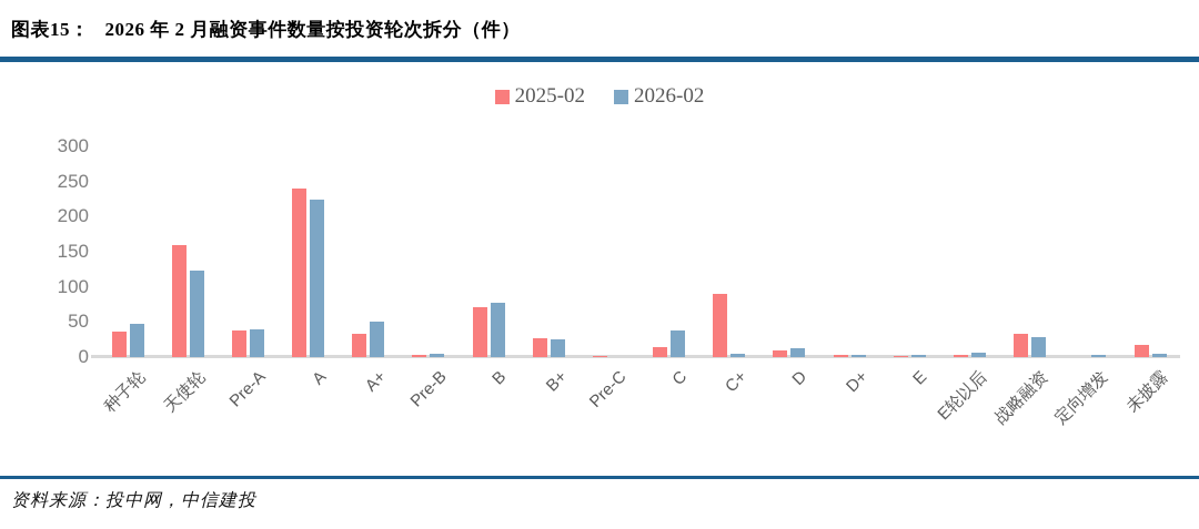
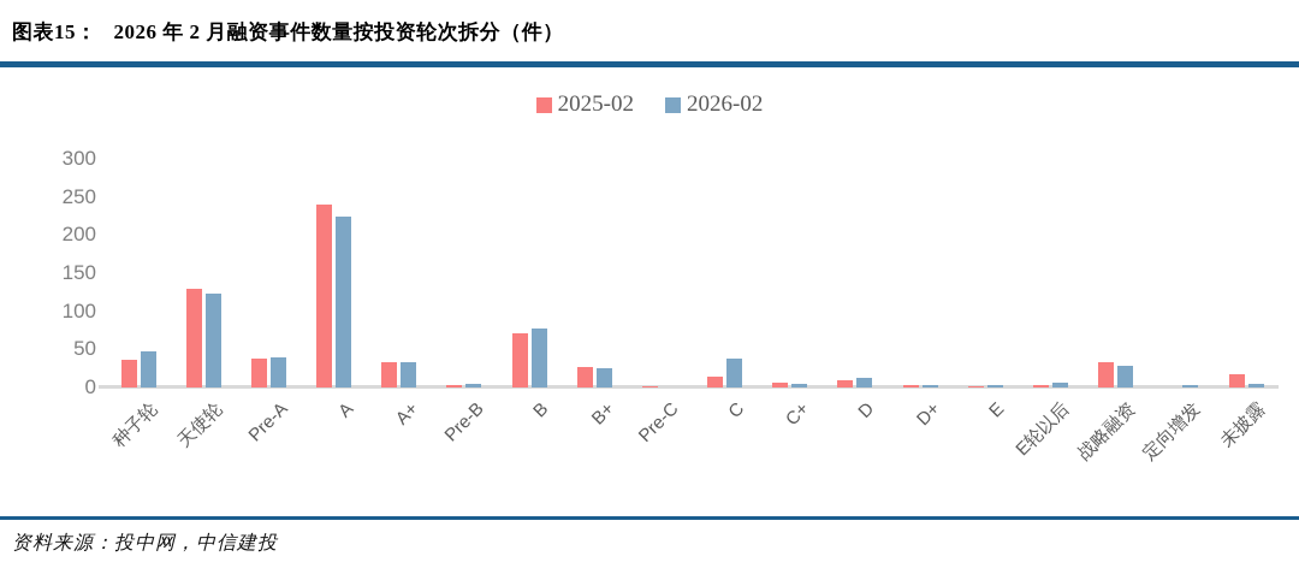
2025-02/天使轮: 160 -> 130
2026-02/A+: 50 -> 30
2025-02/C+: 90 -> 10
